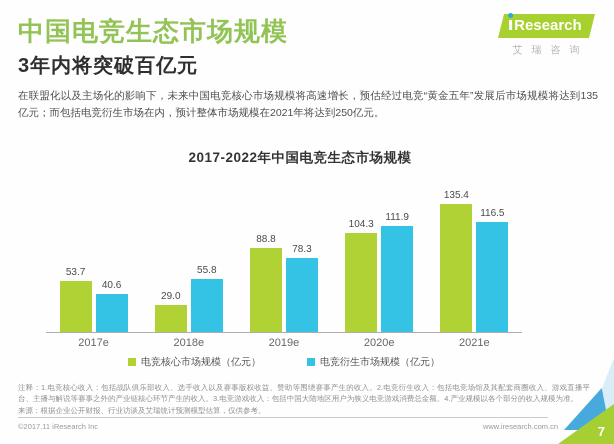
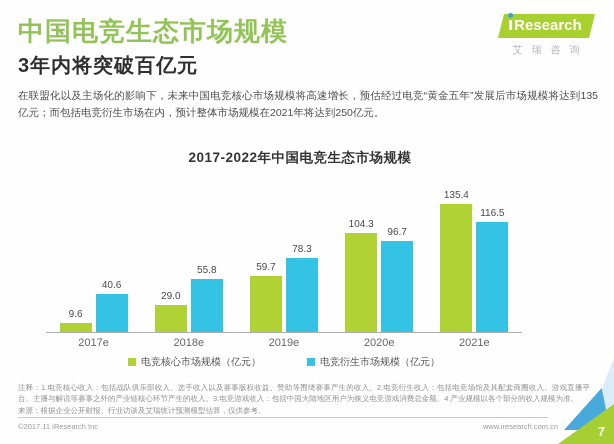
电竞核心市场规模（亿元）/2017e: 53.7 -> 9.6
电竞核心市场规模（亿元）/2019e: 88.8 -> 59.7
电竞衍生市场规模（亿元）/2020e: 111.9 -> 96.7
